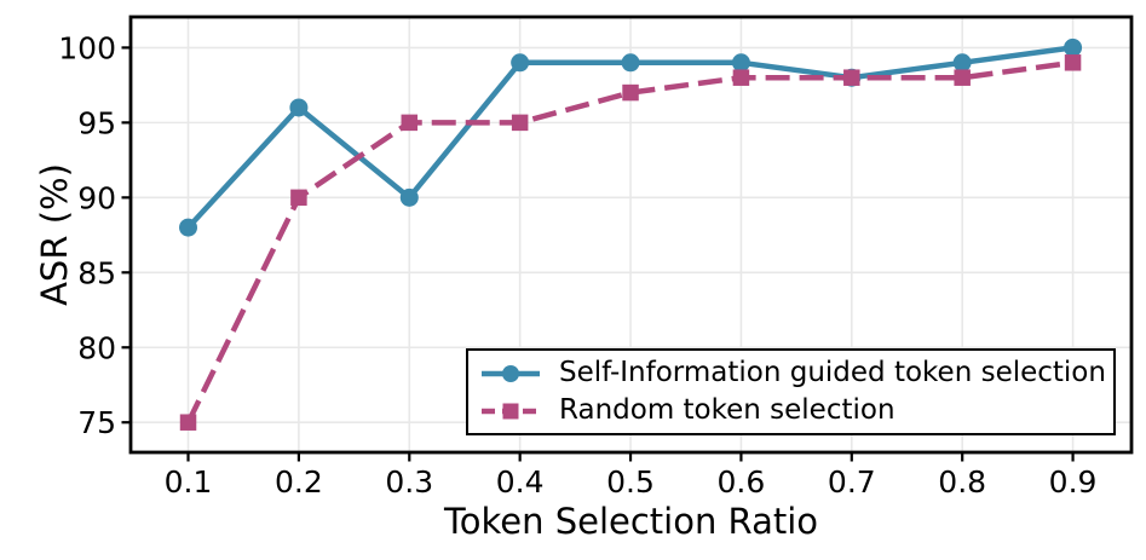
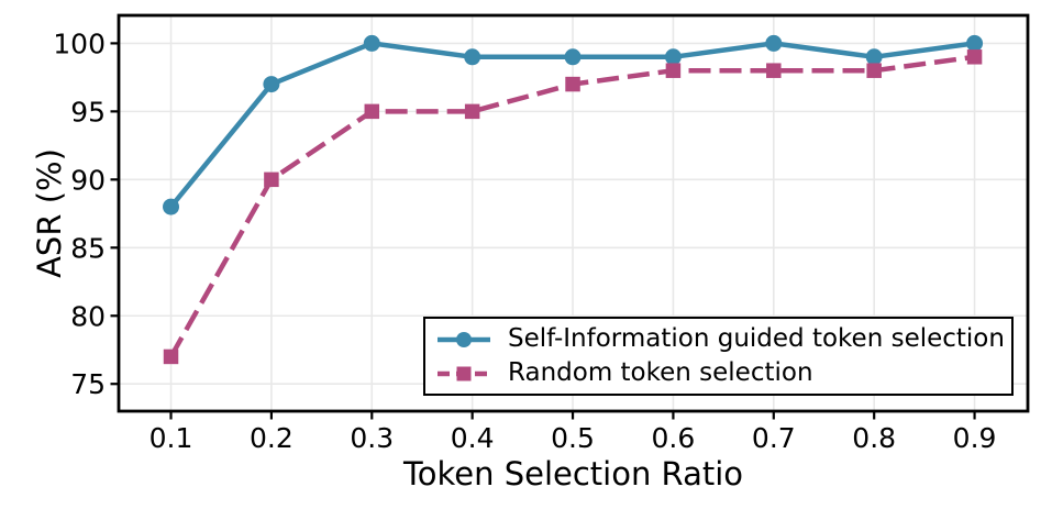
Random token selection/0.1: 75 -> 77
Self-Information guided token selection/0.2: 96 -> 97
Self-Information guided token selection/0.3: 90 -> 100
Self-Information guided token selection/0.7: 98 -> 100
